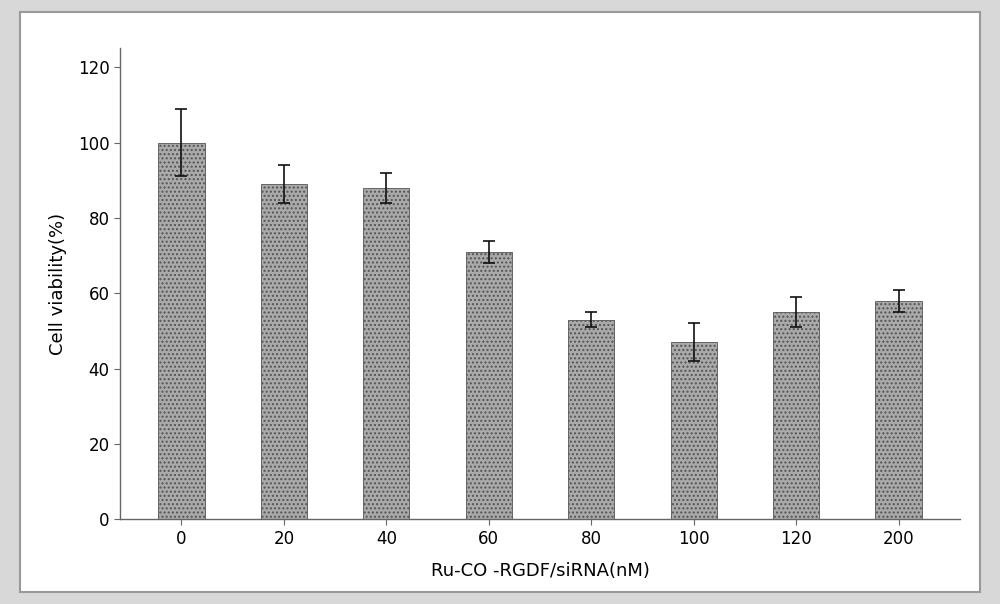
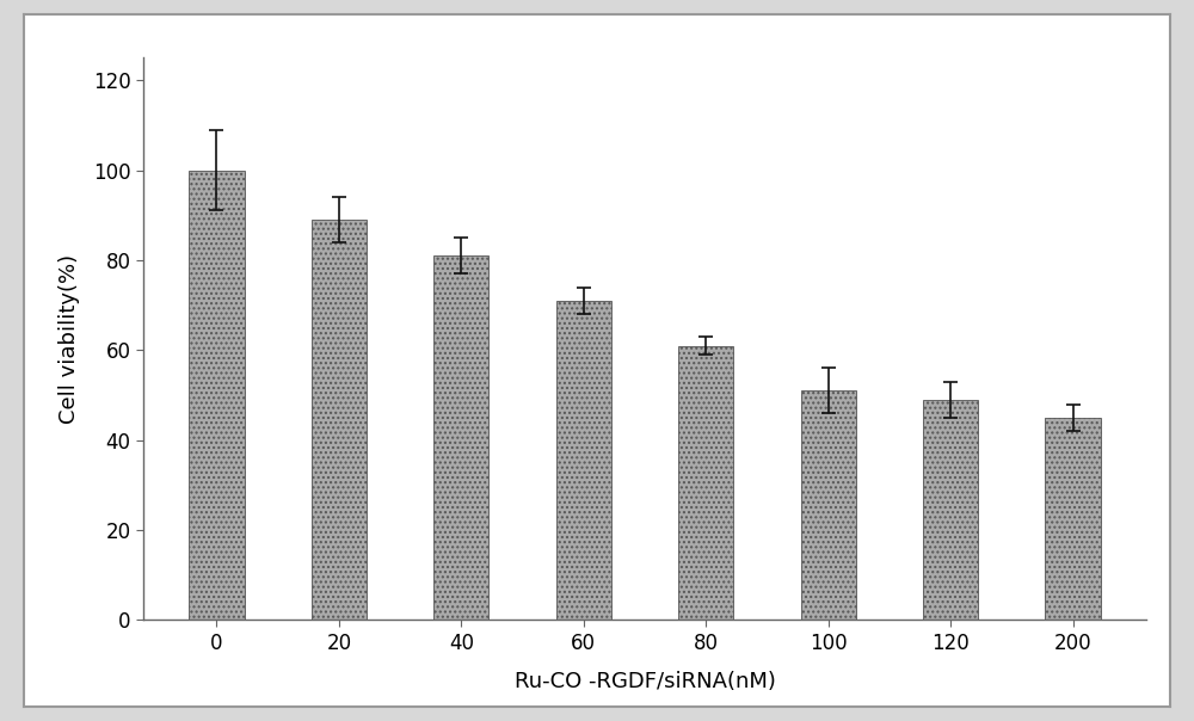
40: 88 -> 81
80: 53 -> 61
100: 47 -> 51
120: 55 -> 49
200: 58 -> 45
